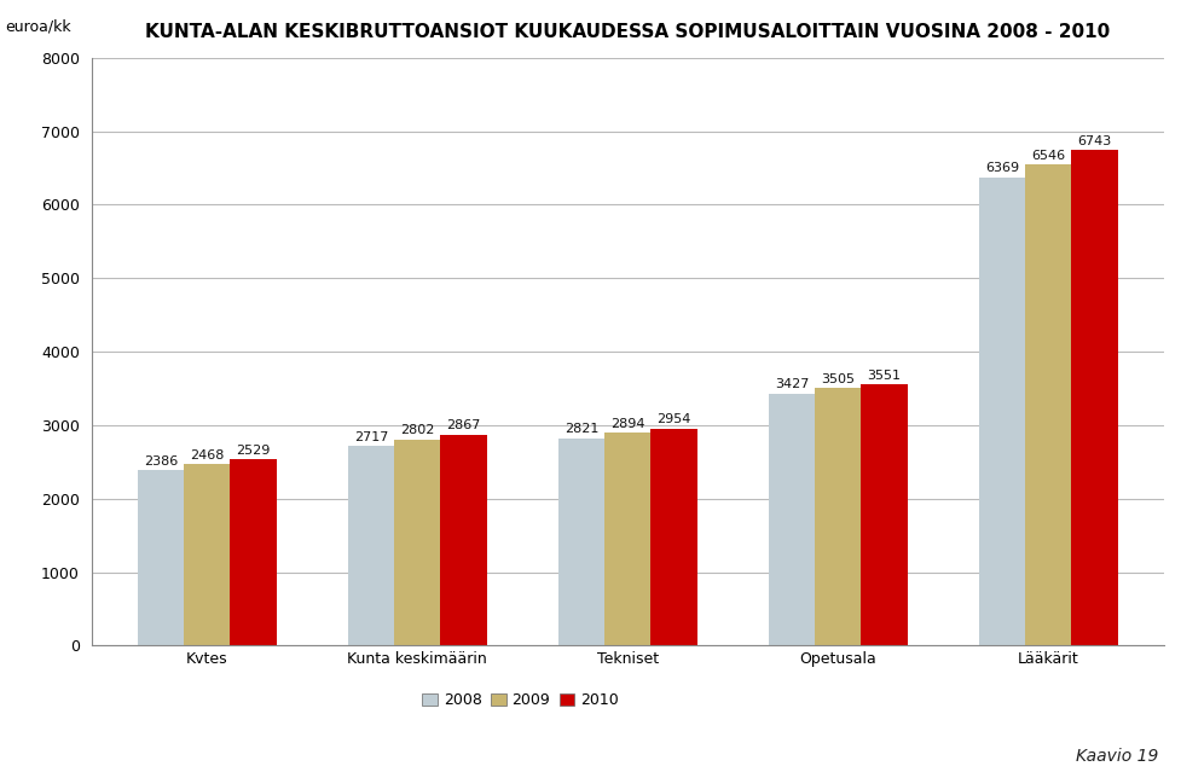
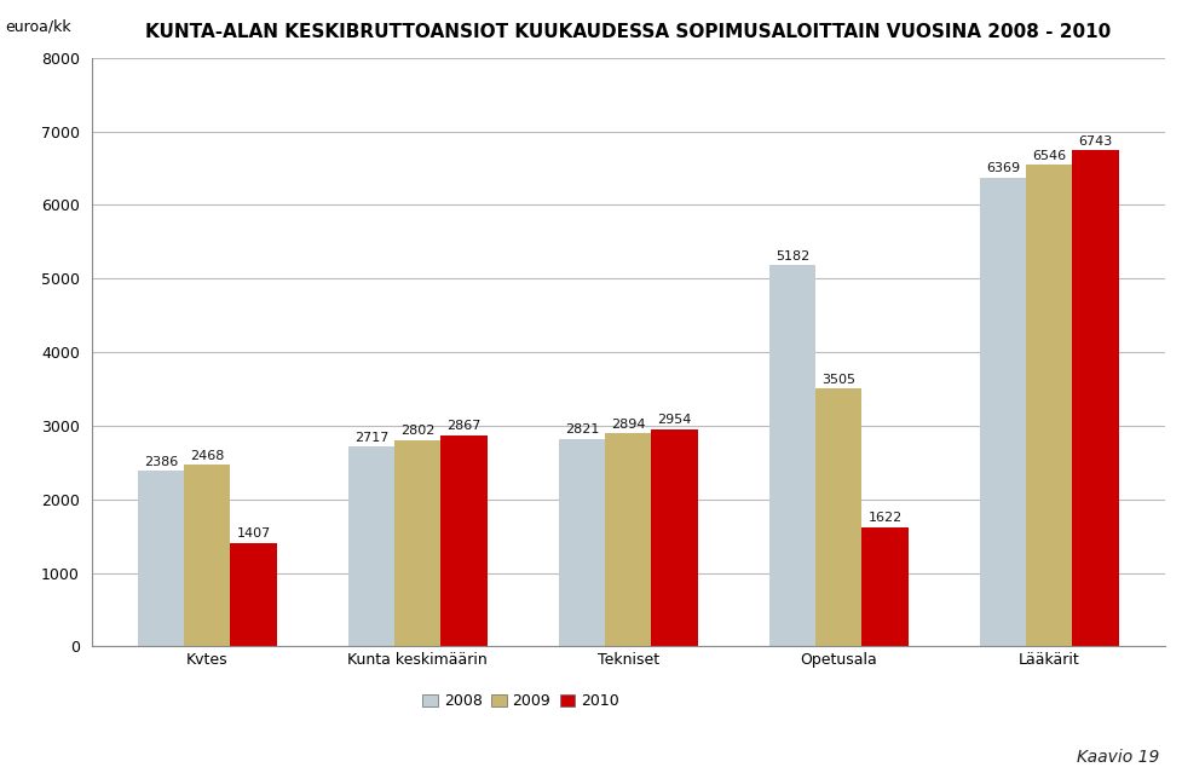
2010/Kvtes: 2529 -> 1407
2008/Opetusala: 3427 -> 5182
2010/Opetusala: 3551 -> 1622
